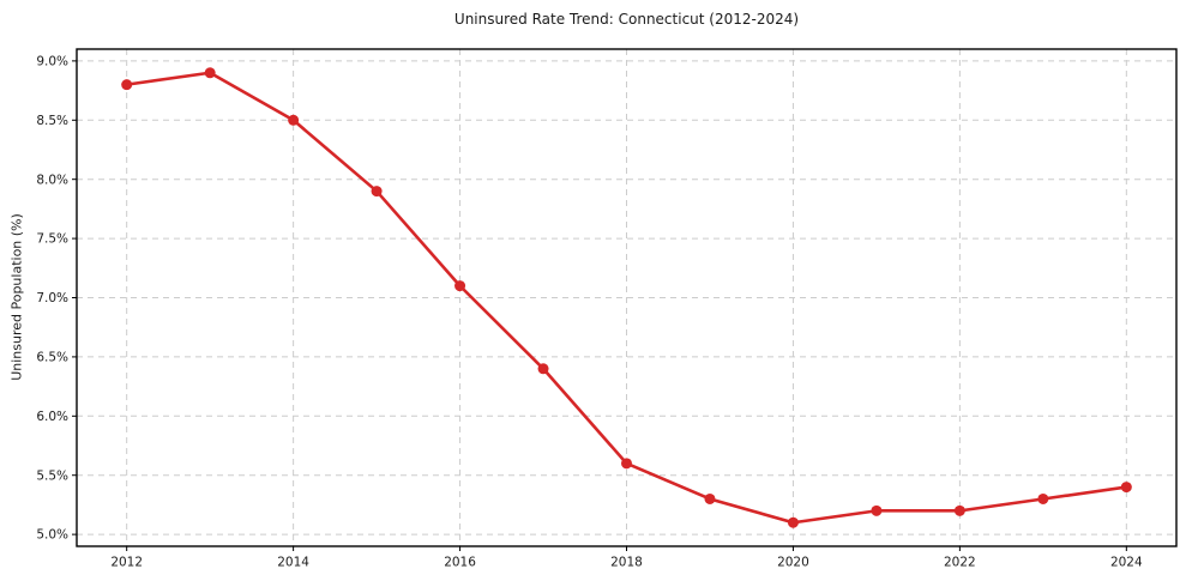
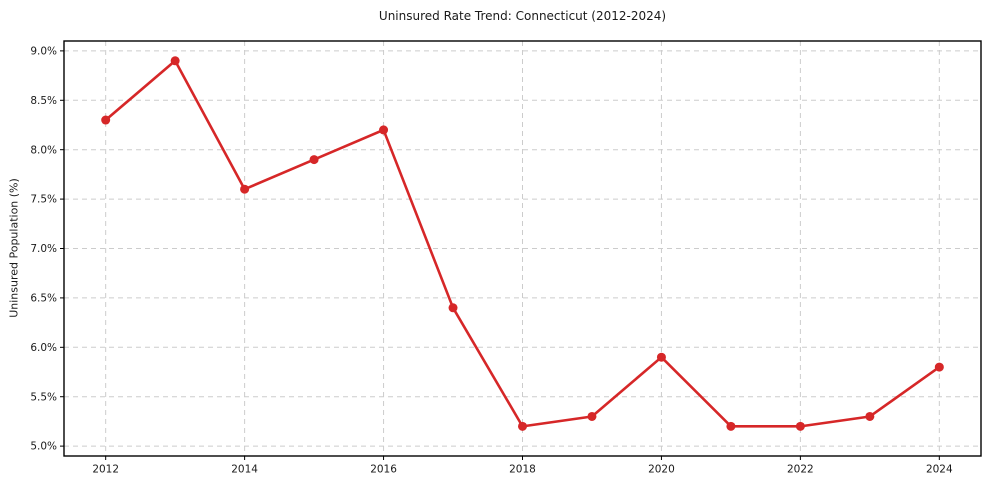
2012: 8.8% -> 8.3%
2014: 8.5% -> 7.6%
2016: 7.1% -> 8.2%
2018: 5.6% -> 5.2%
2020: 5.1% -> 5.9%
2024: 5.4% -> 5.8%
